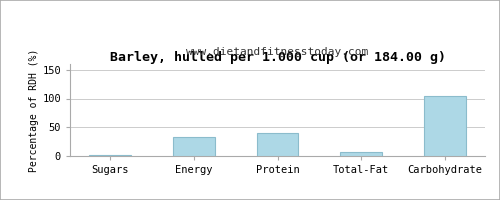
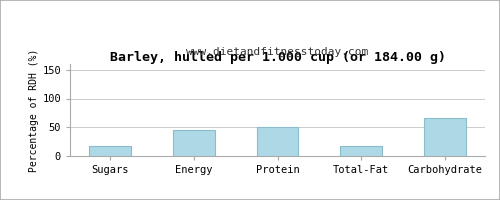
Sugars: 2 -> 18
Energy: 33 -> 46
Protein: 40 -> 50
Total-Fat: 7 -> 18
Carbohydrate: 104 -> 66
